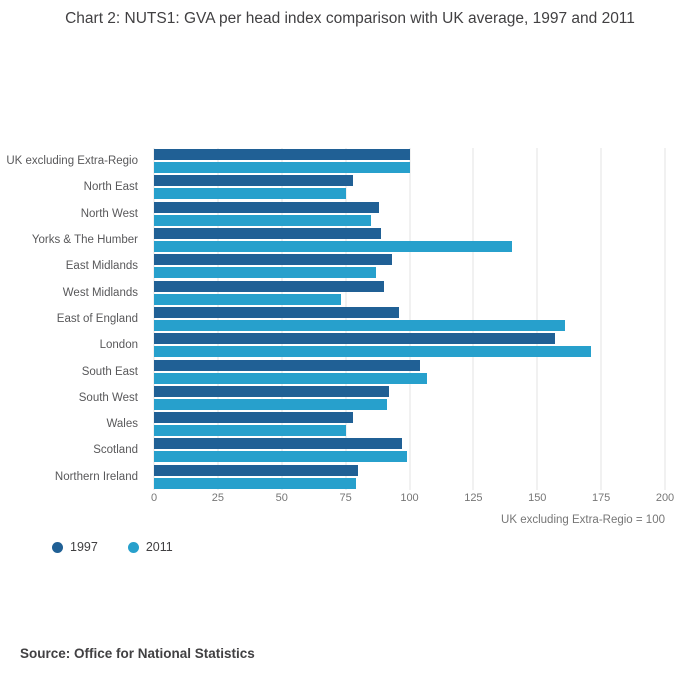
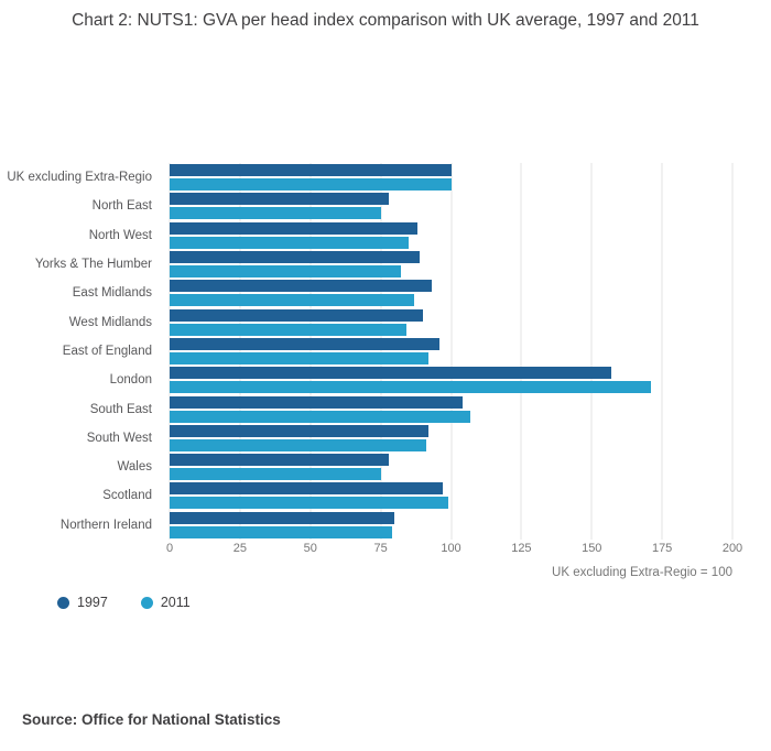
2011/Yorks & The Humber: 140 -> 82
2011/West Midlands: 73 -> 84
2011/East of England: 161 -> 92
